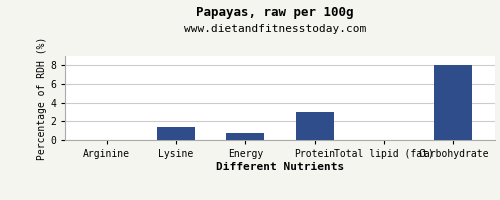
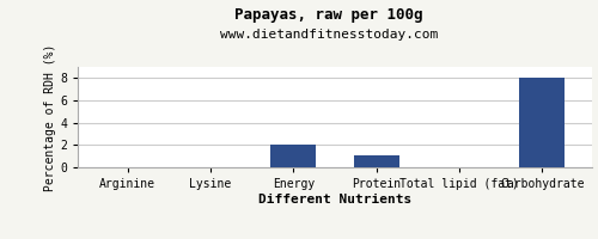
Lysine: 1.4 -> 0.1
Energy: 0.8 -> 2.0
Protein: 3.0 -> 1.1
